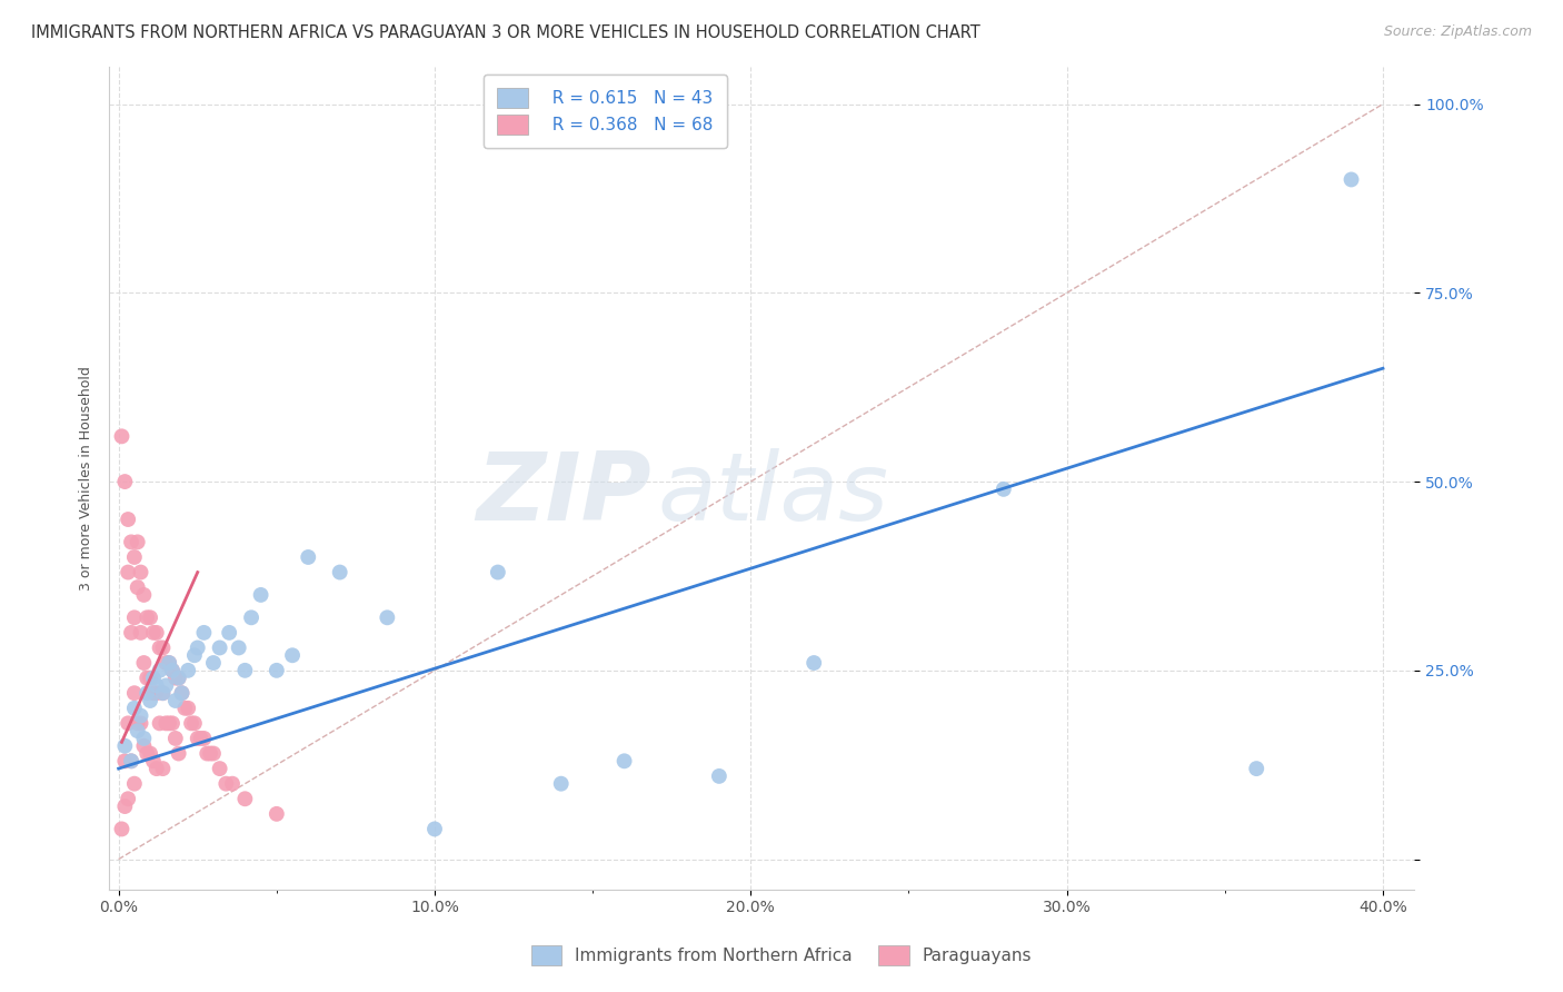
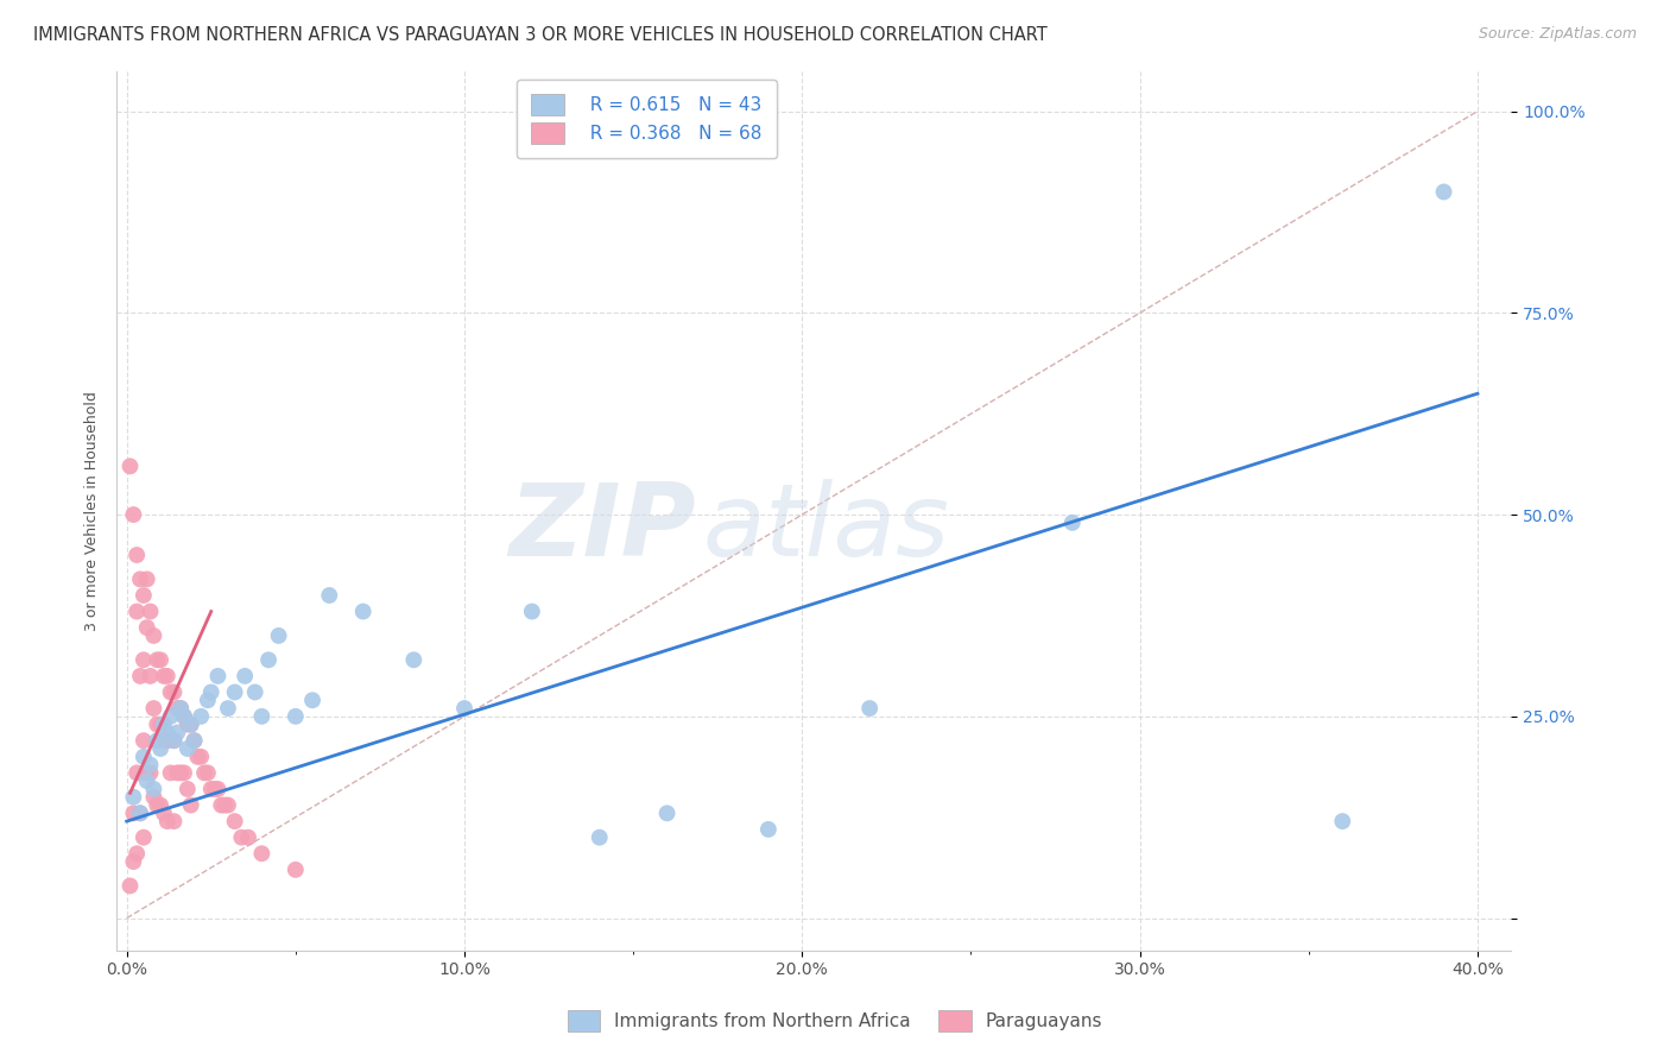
Immigrants from Northern Africa/10.0%: 4% -> 26%
